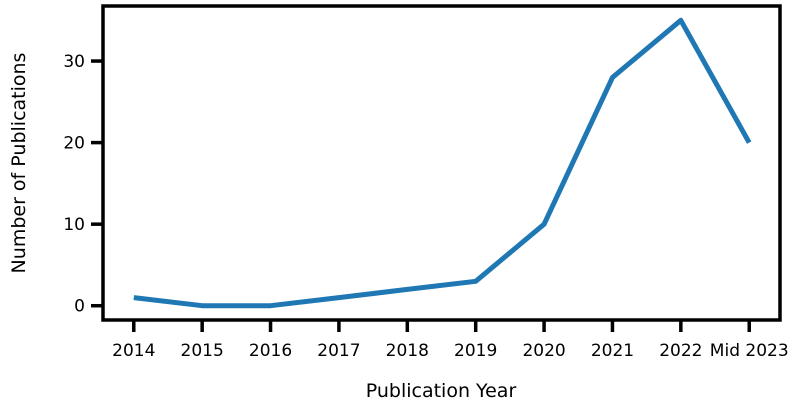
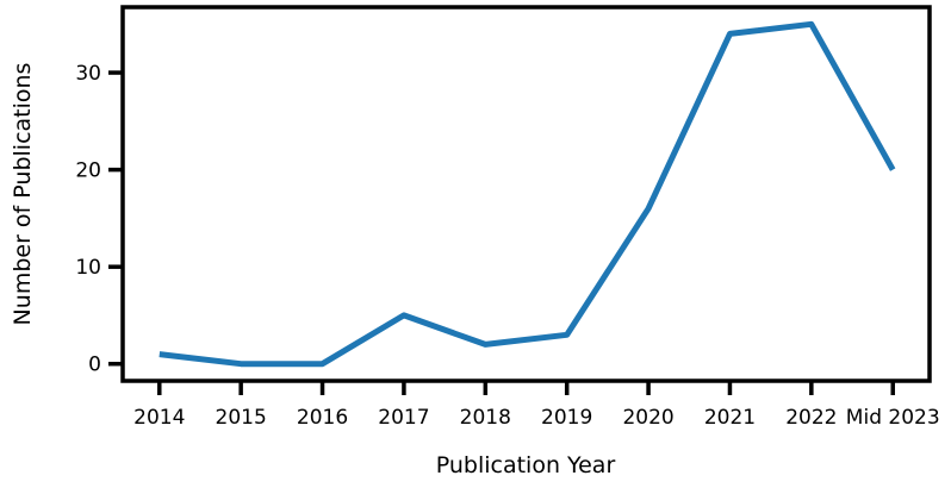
2017: 1 -> 5
2020: 10 -> 16
2021: 28 -> 34
